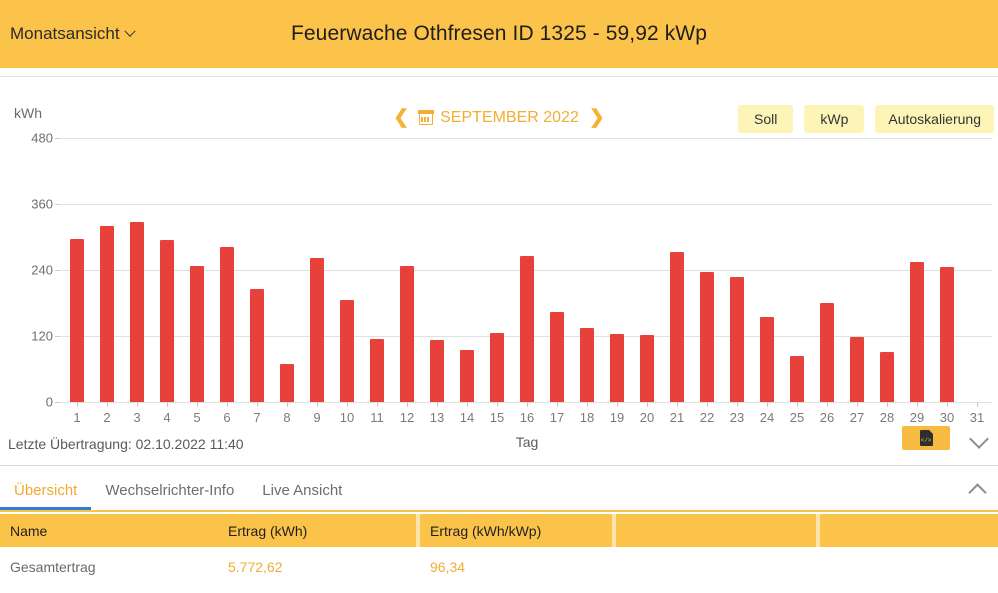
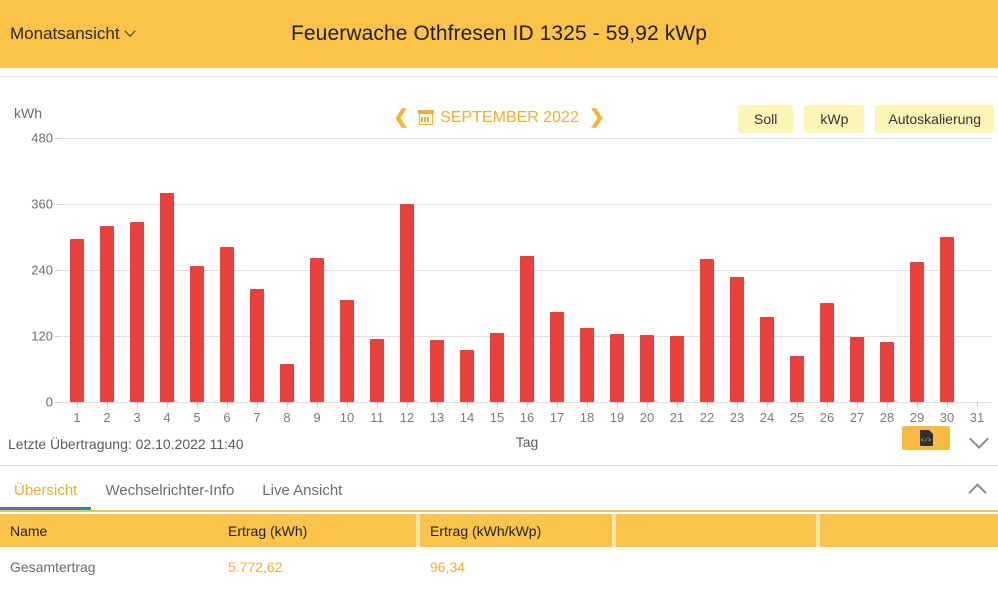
4: 300 -> 380
12: 250 -> 360
21: 270 -> 120
22: 240 -> 260
28: 90 -> 110
30: 240 -> 300
